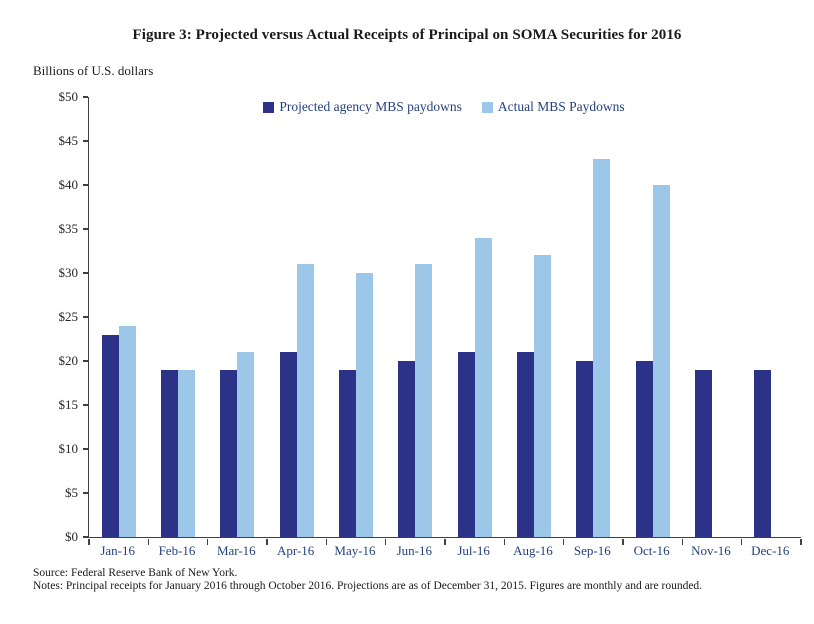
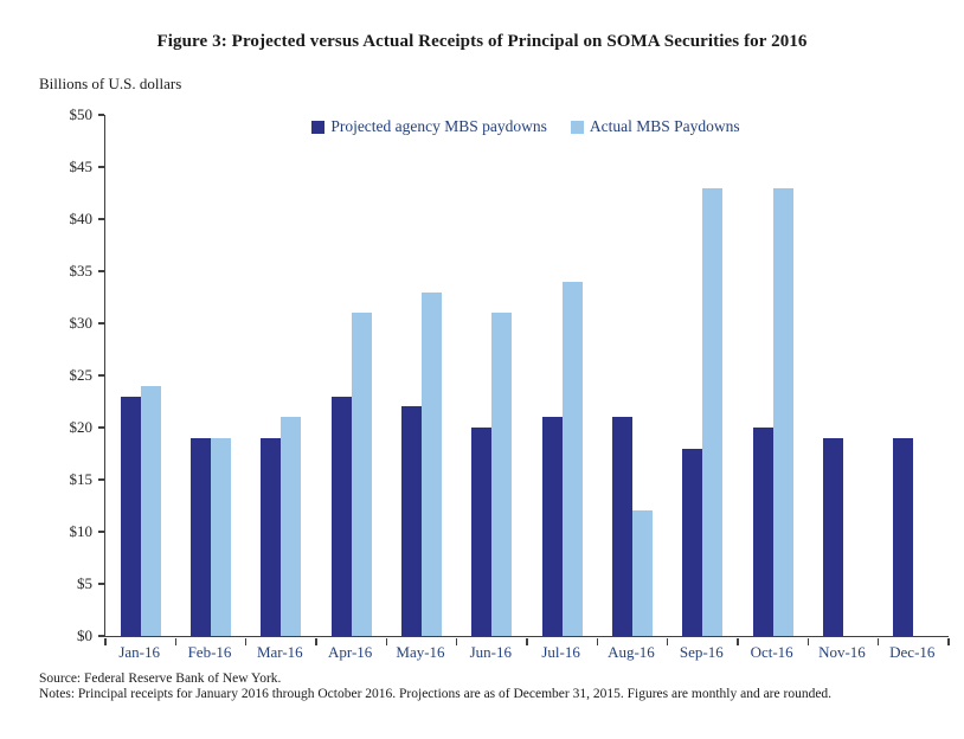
Projected agency MBS paydowns/Apr-16: $21 -> $23
Projected agency MBS paydowns/May-16: $19 -> $22
Actual MBS Paydowns/May-16: $30 -> $33
Actual MBS Paydowns/Aug-16: $32 -> $12
Projected agency MBS paydowns/Sep-16: $20 -> $18
Actual MBS Paydowns/Oct-16: $40 -> $43
